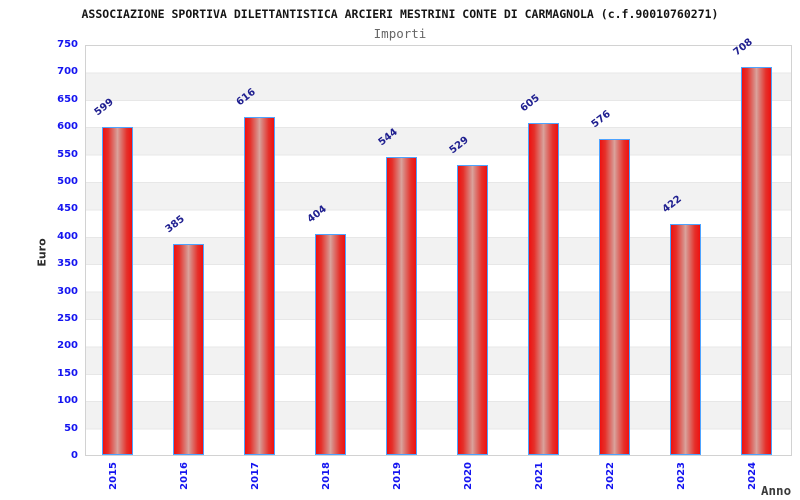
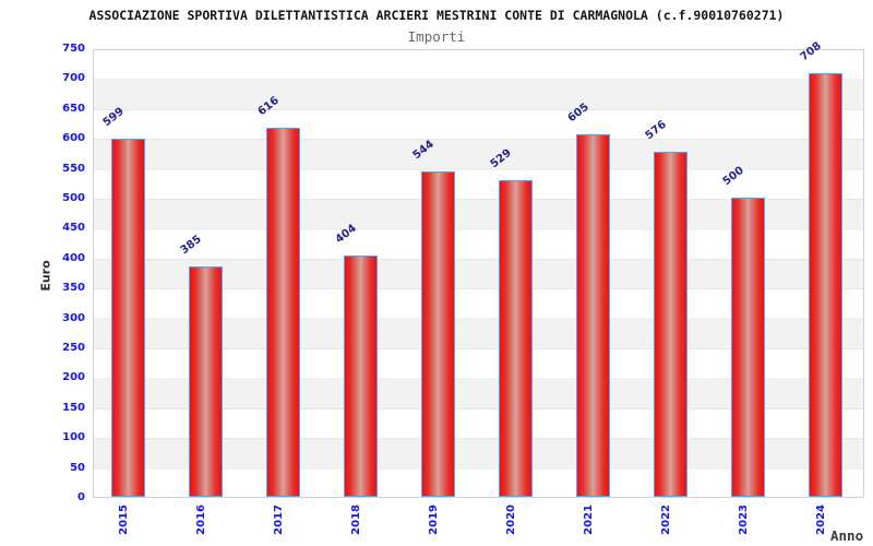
2023: 422 -> 500
